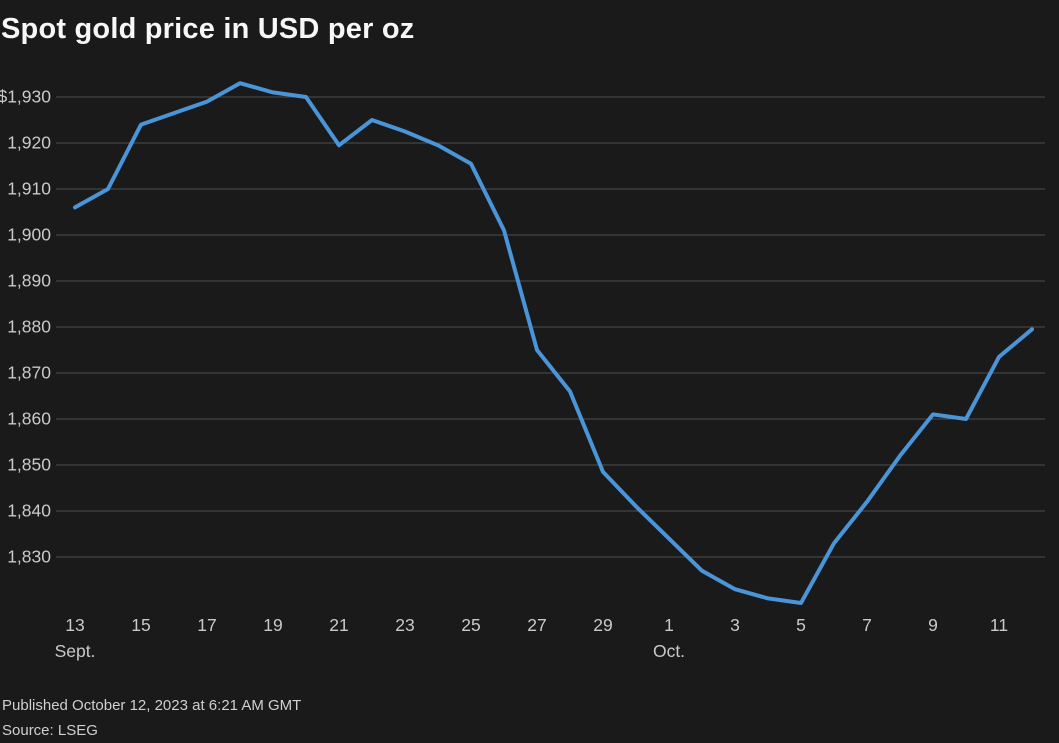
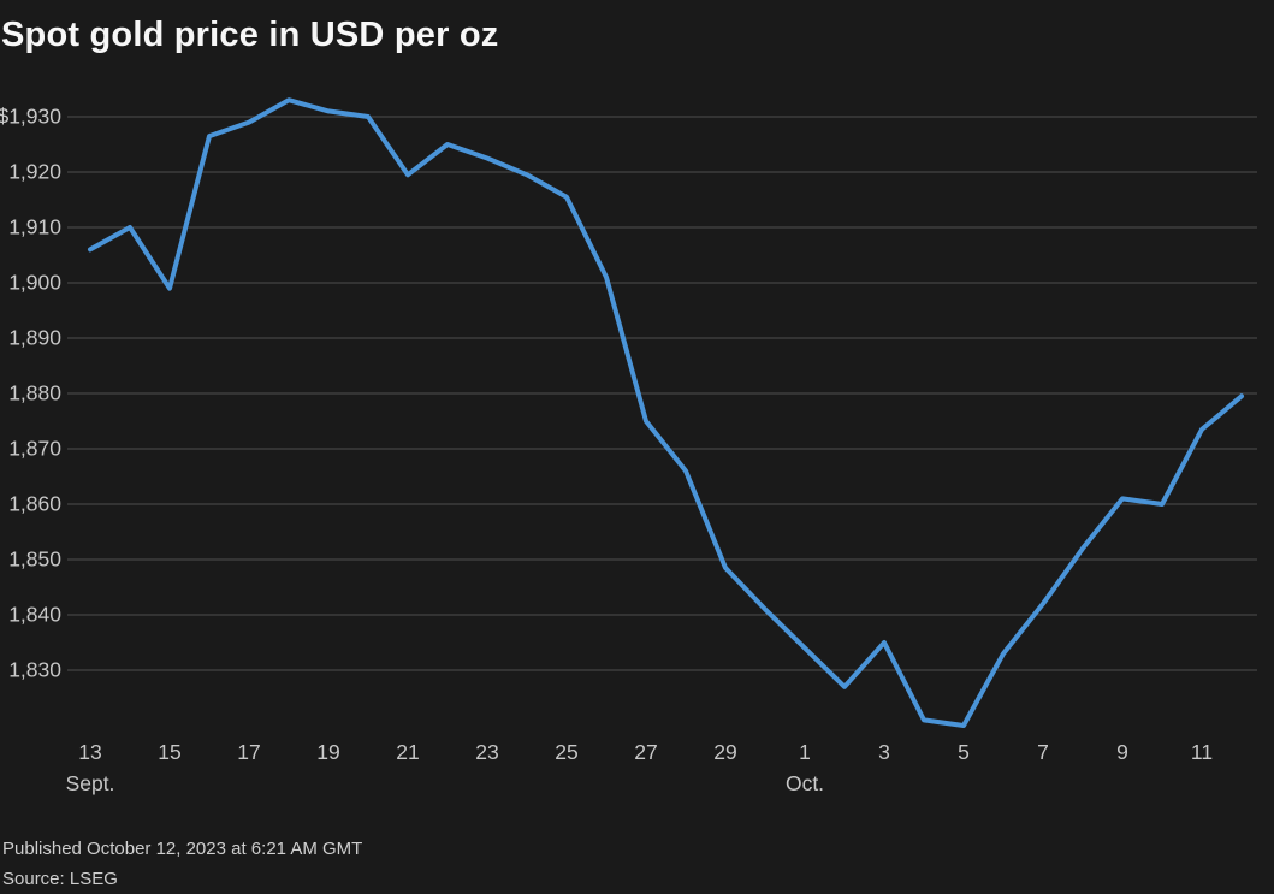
Sept. 15: $1924 -> $1899
Oct. 3: $1823 -> $1835
